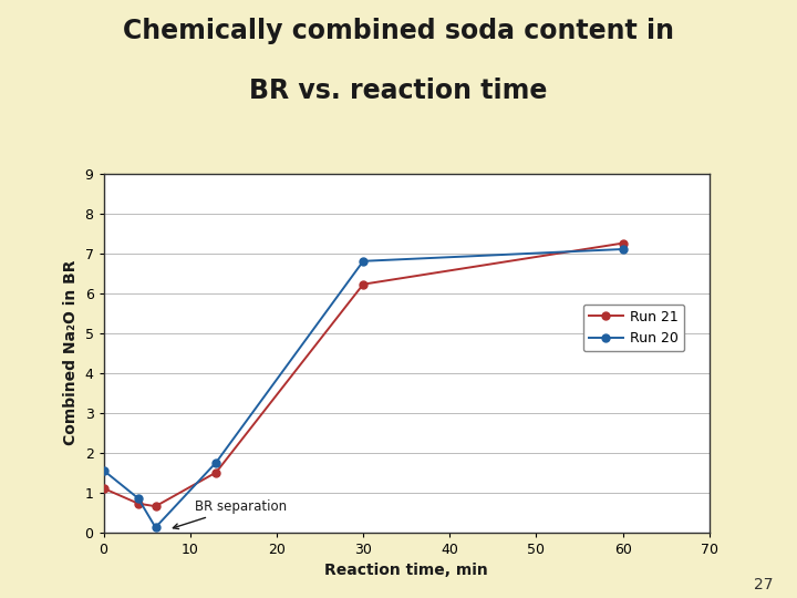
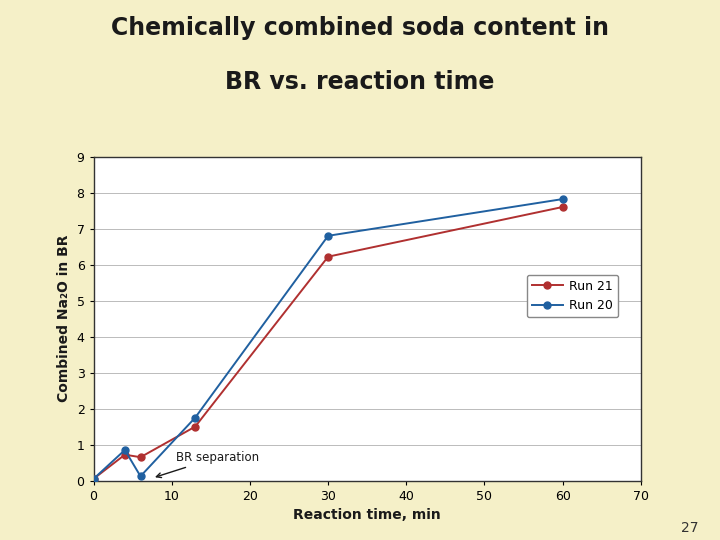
Run 21/0: 1.10 -> 0.05
Run 20/0: 1.55 -> 0.05
Run 21/60: 7.25 -> 7.60
Run 20/60: 7.10 -> 7.82
